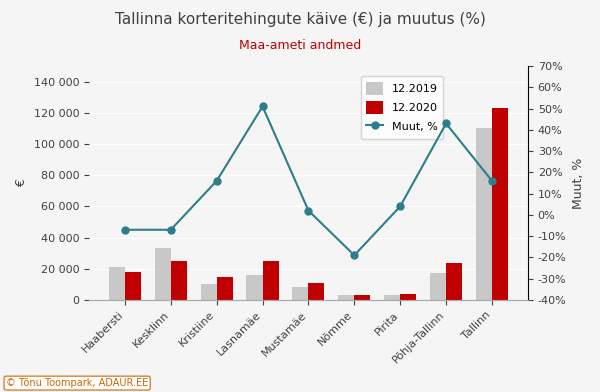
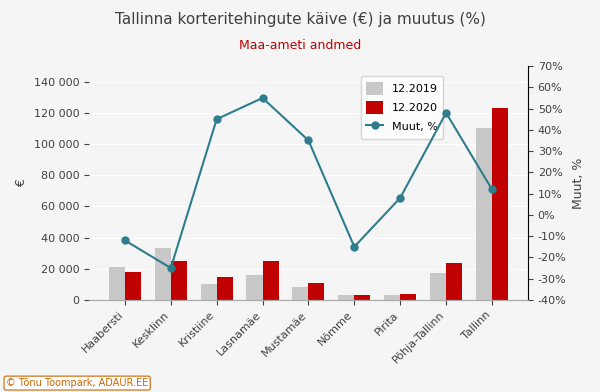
Muut, %/Haabersti: -7% -> -12%
Muut, %/Kesklinn: -7% -> -25%
Muut, %/Kristiine: 16% -> 45%
Muut, %/Lasnamäe: 51% -> 55%
Muut, %/Mustamäe: 2% -> 35%
Muut, %/Nõmme: -19% -> -15%
Muut, %/Pirita: 4% -> 8%
Muut, %/Põhja-Tallinn: 43% -> 48%
Muut, %/Tallinn: 16% -> 12%
